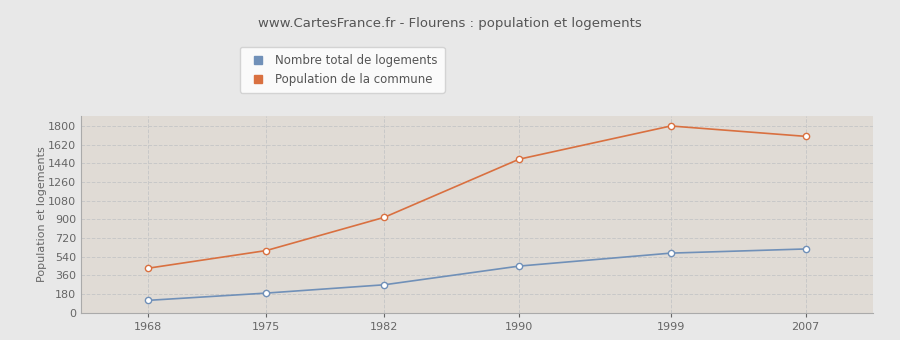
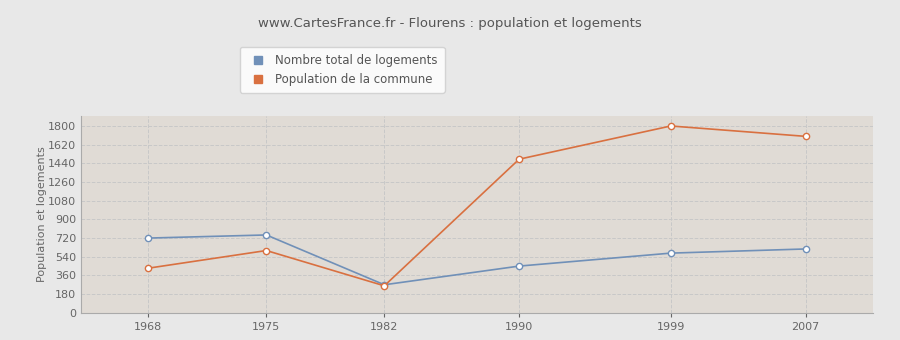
Nombre total de logements/1968: 120 -> 720
Nombre total de logements/1975: 190 -> 750
Population de la commune/1982: 920 -> 260
